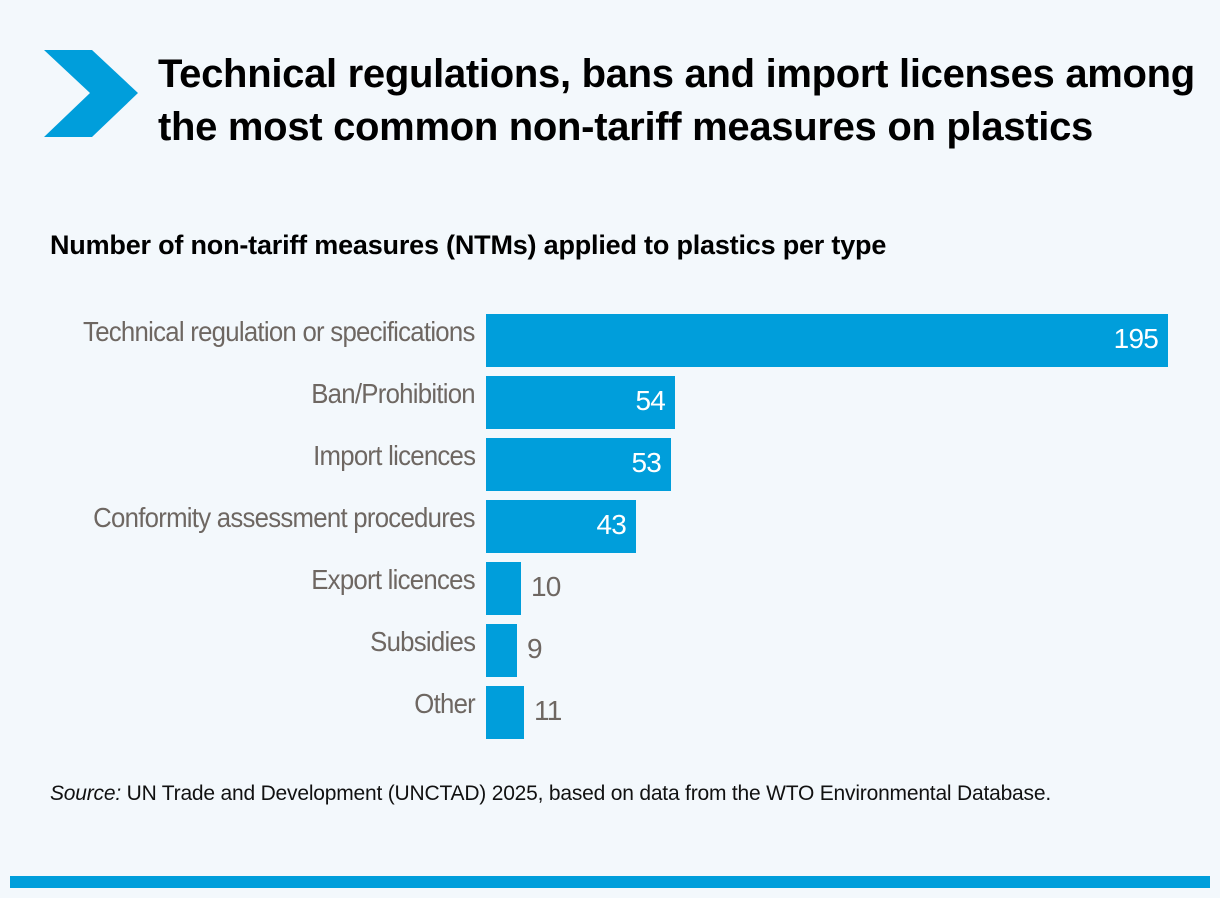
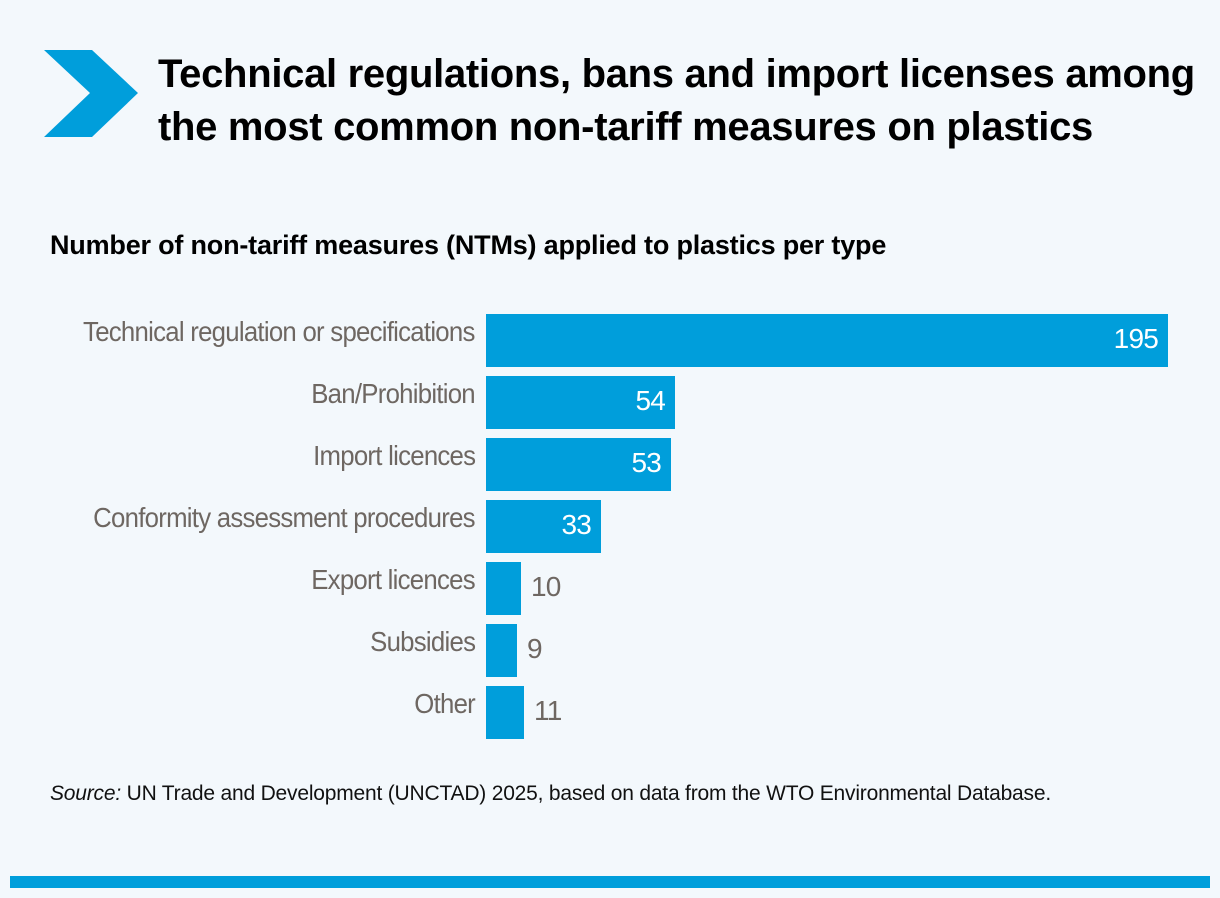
Conformity assessment procedures: 43 -> 33
